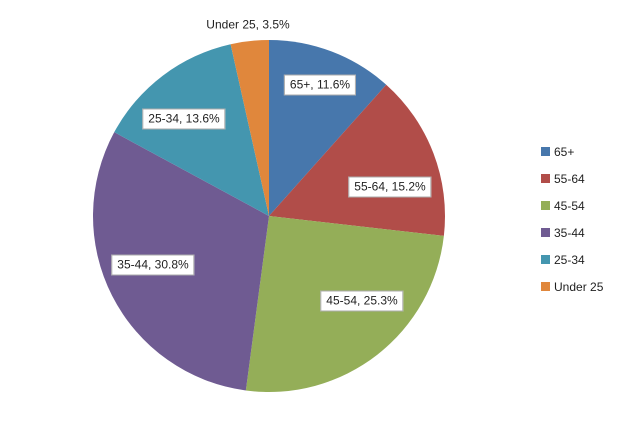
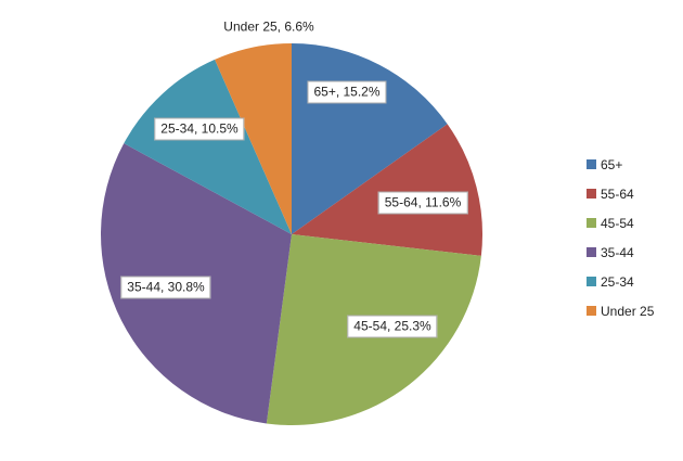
65+: 11.6% -> 15.2%
55-64: 15.2% -> 11.6%
25-34: 13.6% -> 10.5%
Under 25: 3.5% -> 6.6%
